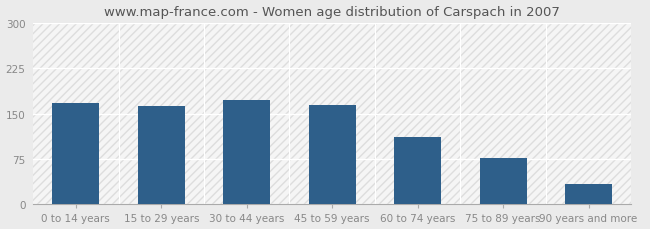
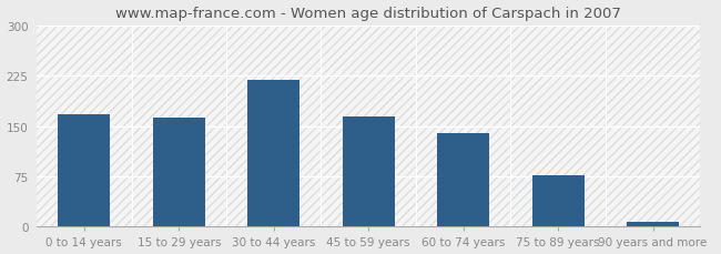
30 to 44 years: 172 -> 219
60 to 74 years: 112 -> 140
90 years and more: 34 -> 7
